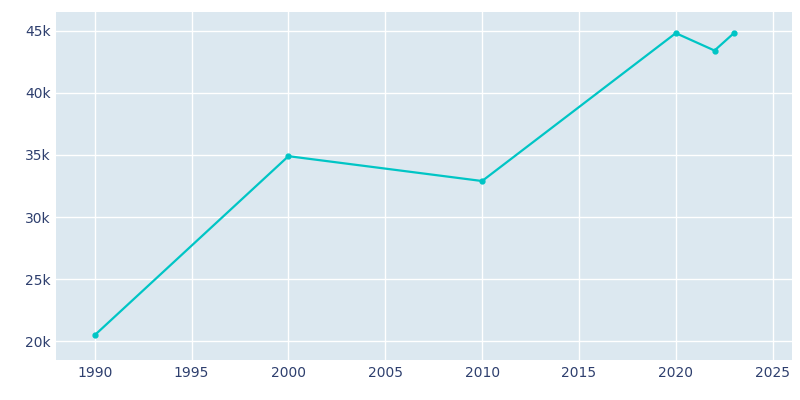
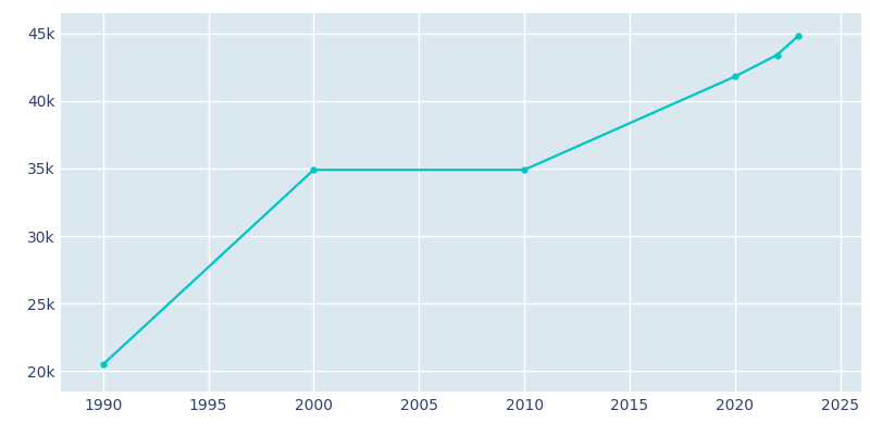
2010: 32.9k -> 34.9k
2020: 44.8k -> 41.8k
